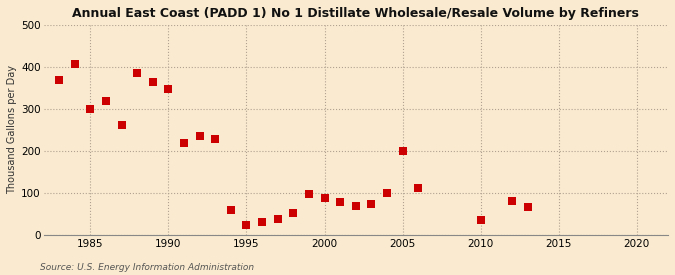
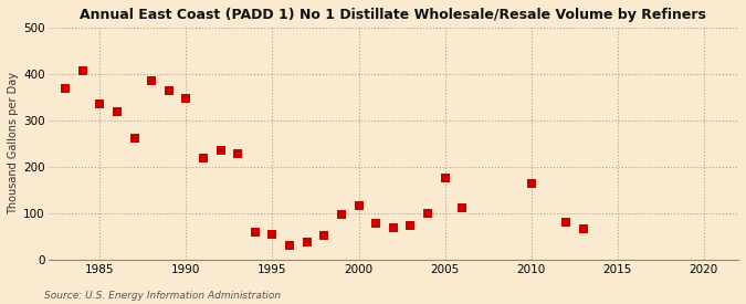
1985: 300 -> 335
1995: 22 -> 55
2000: 88 -> 115
2005: 200 -> 175
2010: 35 -> 165
